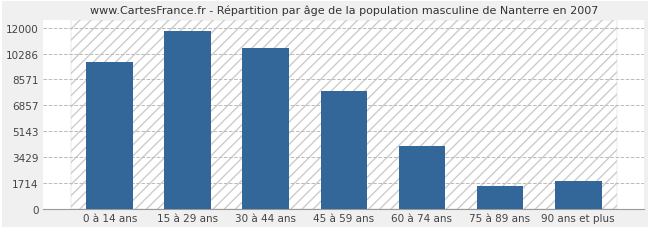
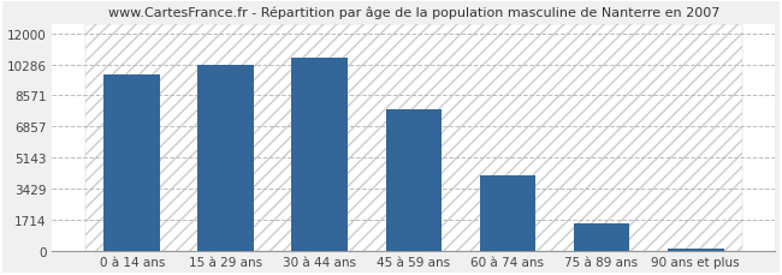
15 à 29 ans: 11800 -> 10300
90 ans et plus: 1900 -> 100
